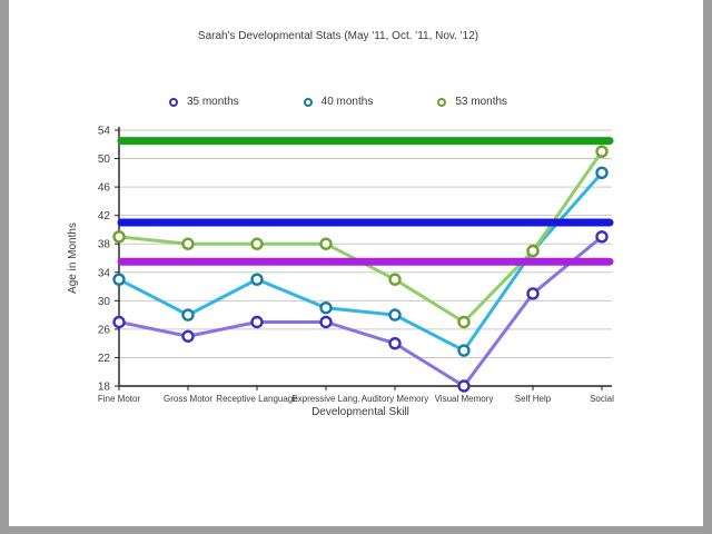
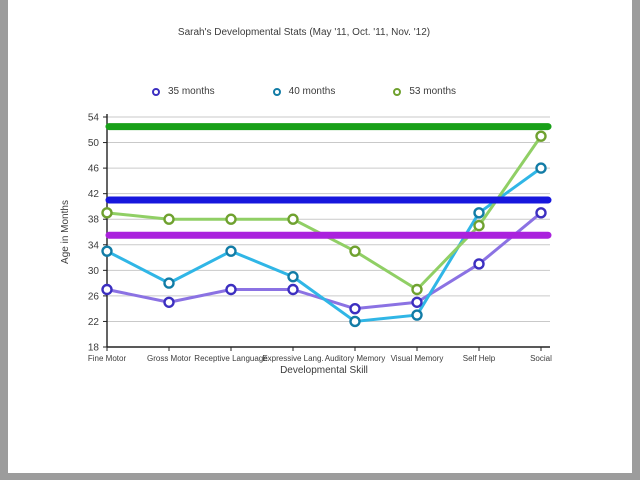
40 months/Auditory Memory: 28 -> 22
35 months/Visual Memory: 18 -> 25
40 months/Self Help: 37 -> 39
40 months/Social: 48 -> 46
